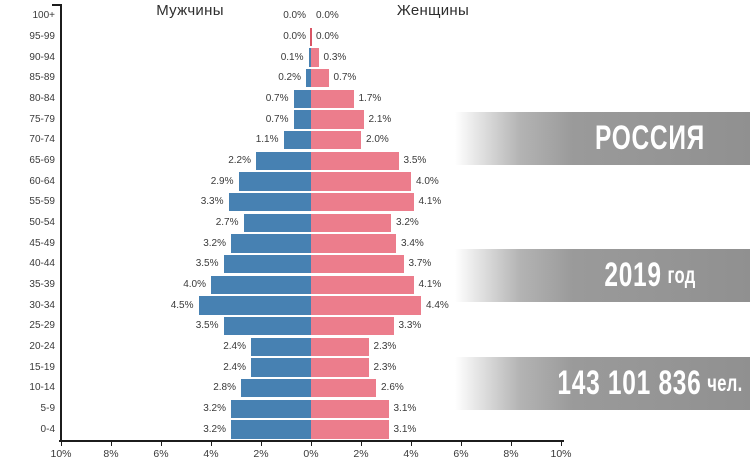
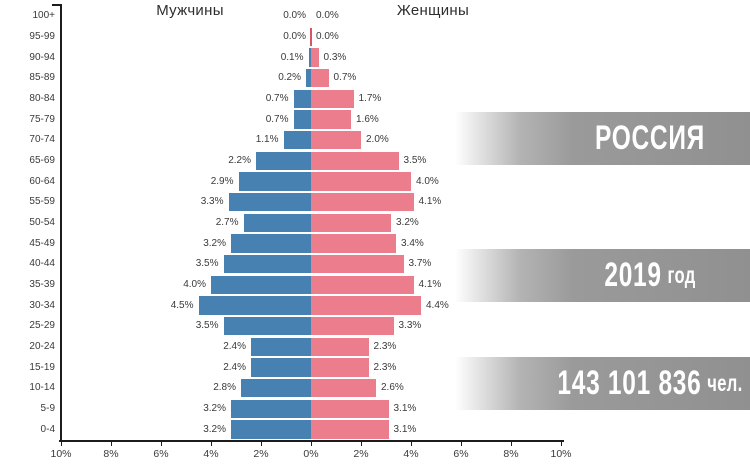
Женщины/75-79: 2.1% -> 1.6%
